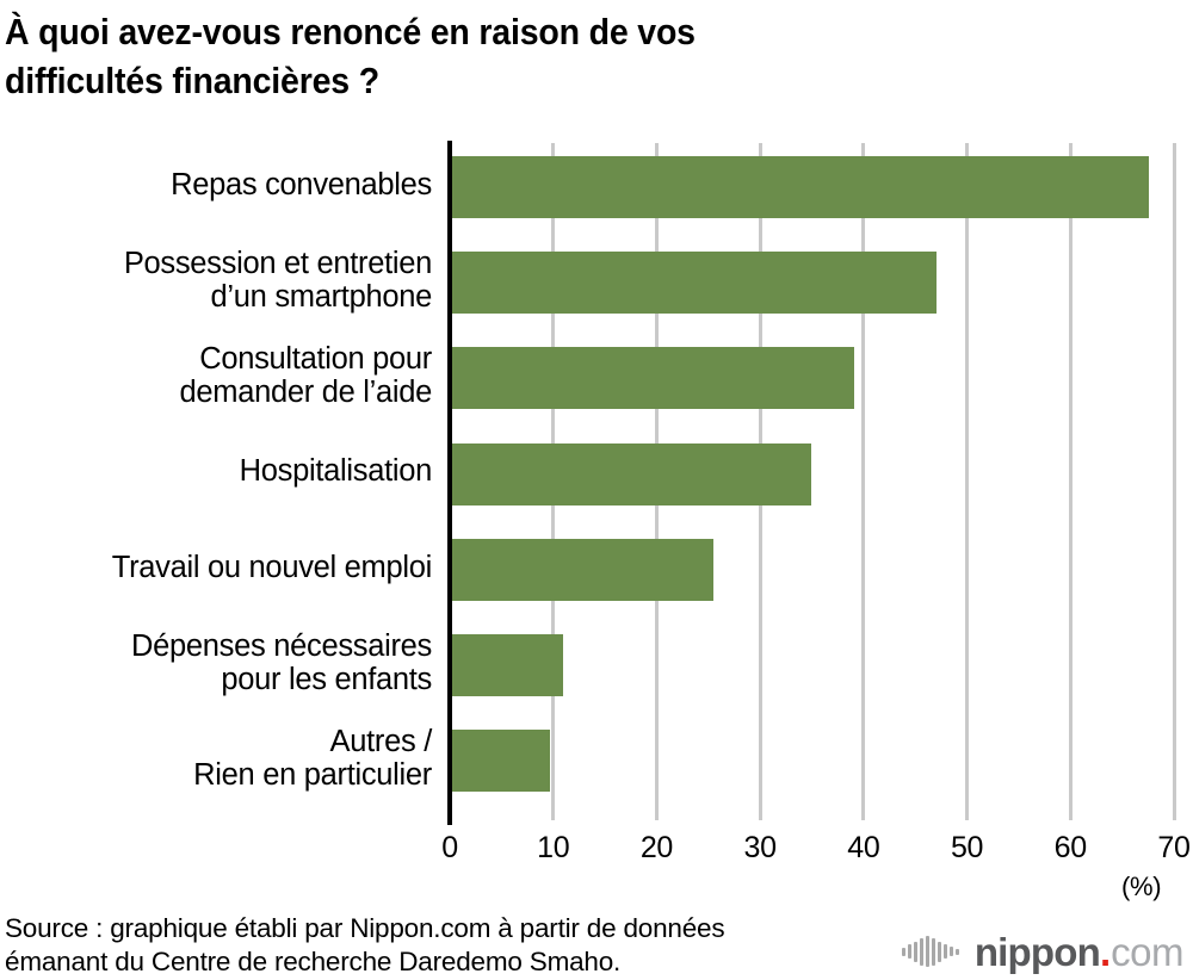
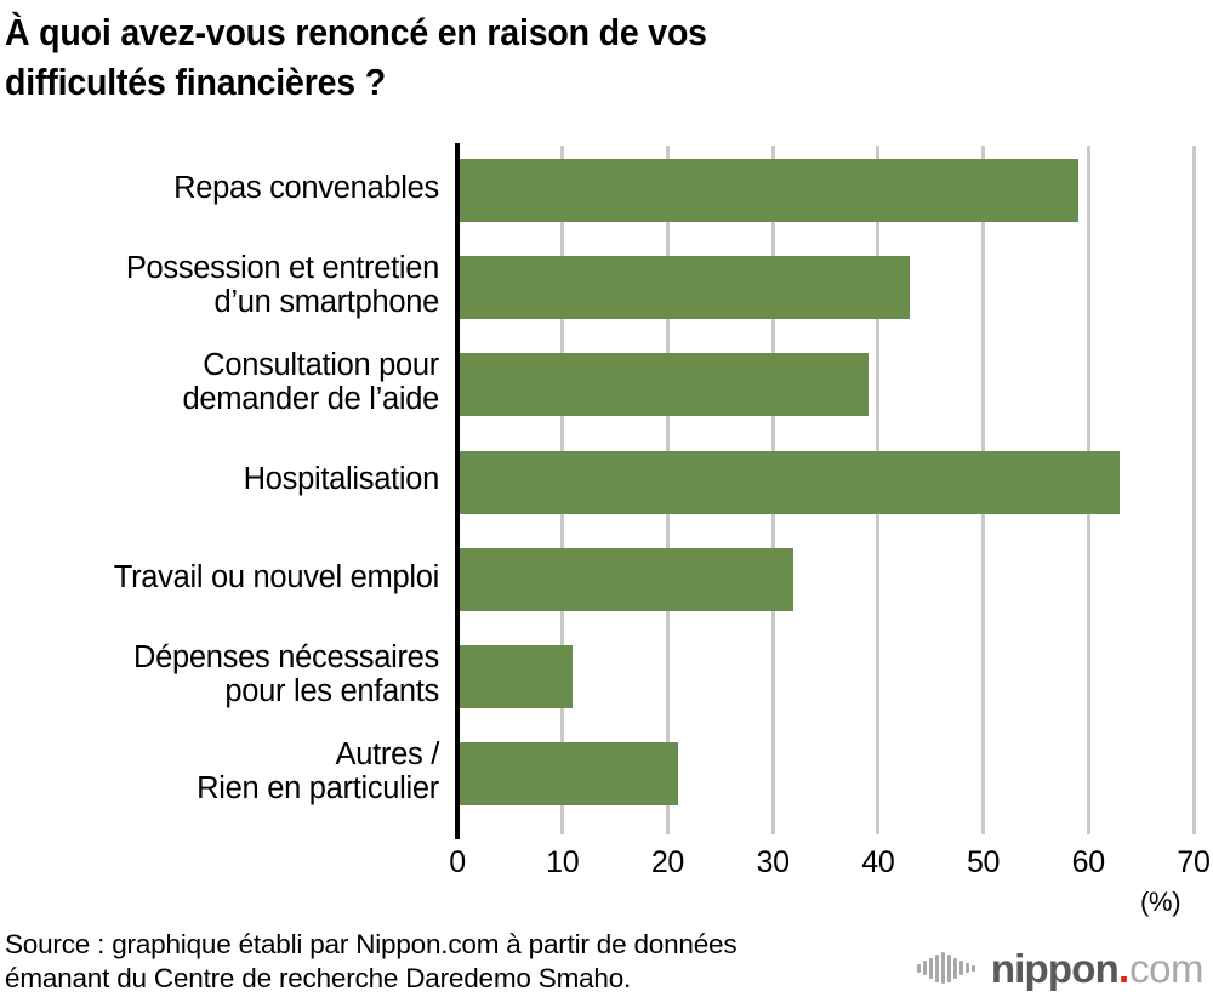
Repas convenables: 68 -> 59
Possession et entretien d’un smartphone: 47 -> 43
Hospitalisation: 35 -> 63
Travail ou nouvel emploi: 26 -> 32
Autres / Rien en particulier: 10 -> 21
